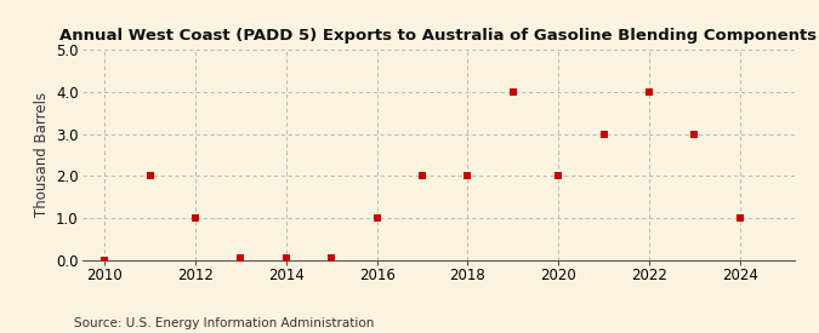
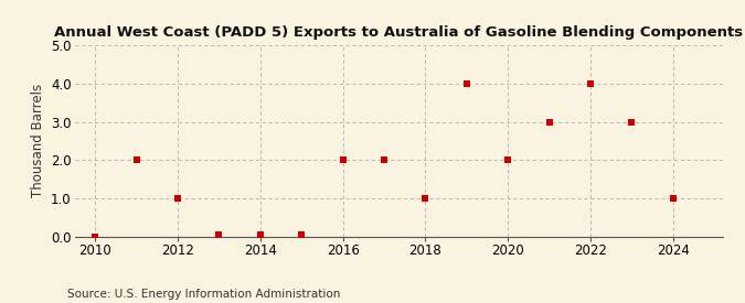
2016: 1.00 -> 2.00
2018: 2.00 -> 1.00
